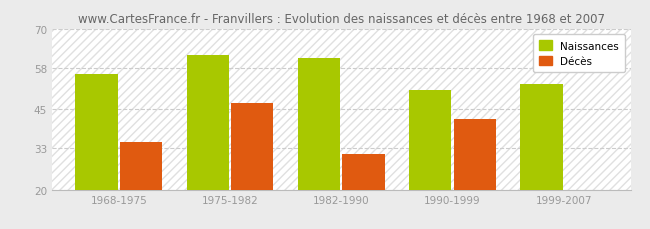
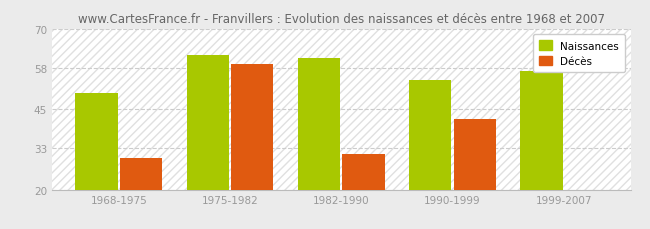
Naissances/1968-1975: 56 -> 50
Décès/1968-1975: 35 -> 30
Décès/1975-1982: 47 -> 59
Naissances/1990-1999: 51 -> 54
Naissances/1999-2007: 53 -> 57
